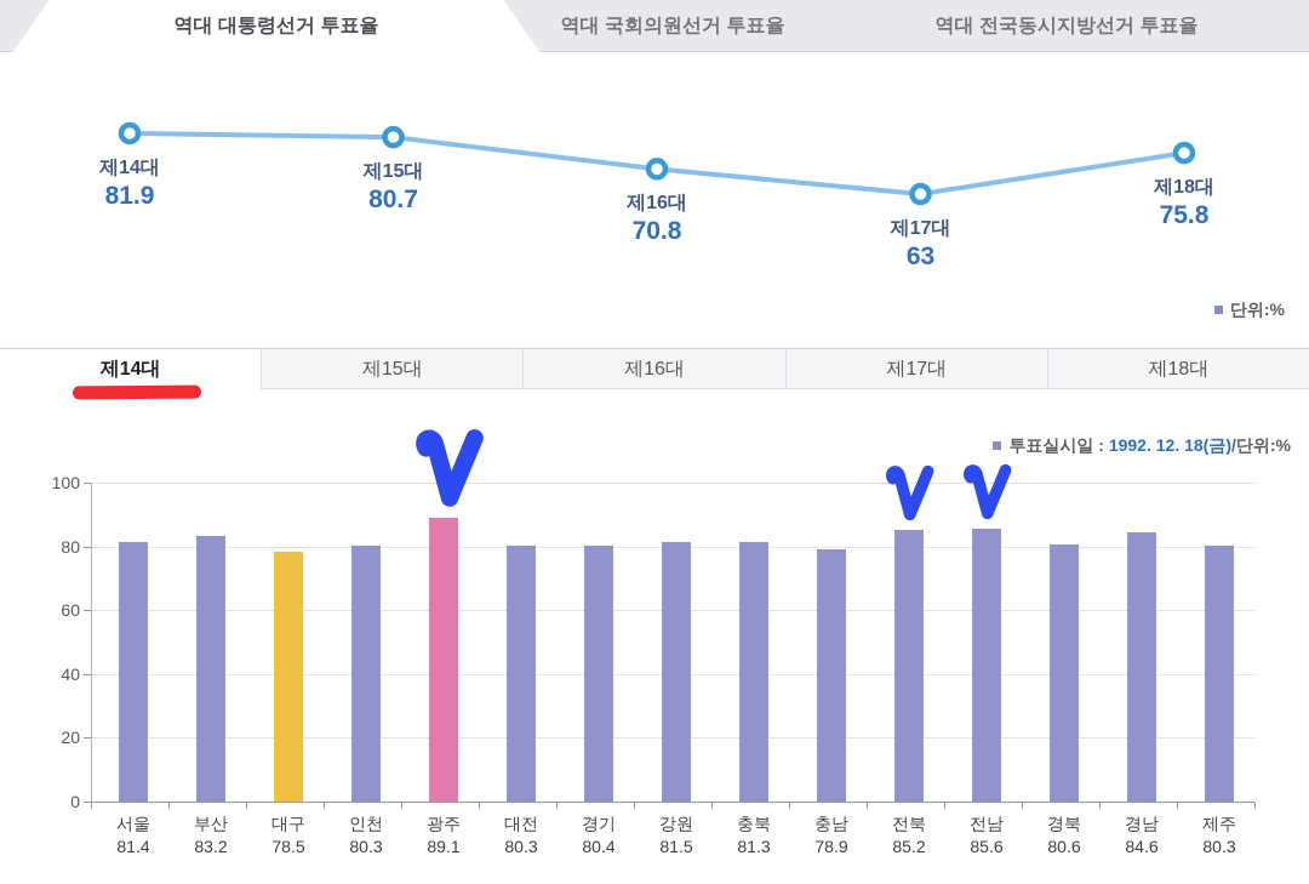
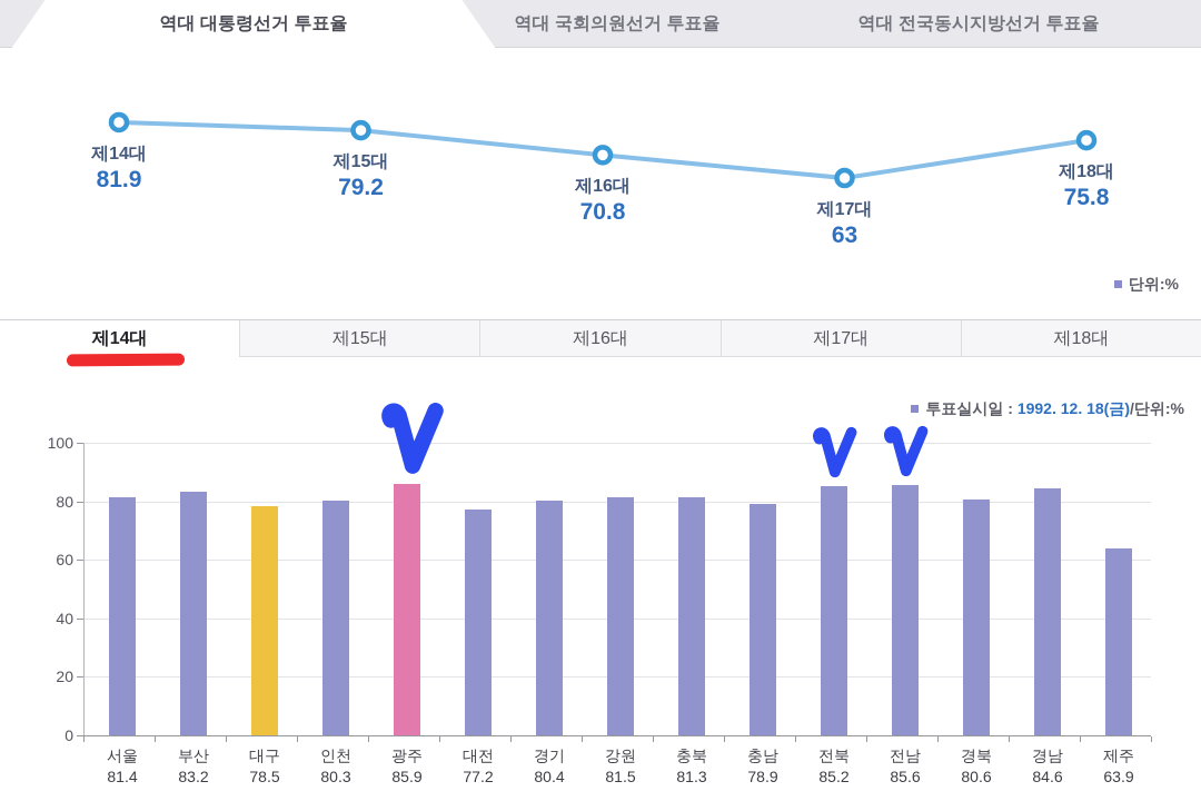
역대 대통령선거 투표율/제15대: 80.7 -> 79.2
제14대/광주: 89.1 -> 85.9
제14대/대전: 80.3 -> 77.2
제14대/제주: 80.3 -> 63.9
